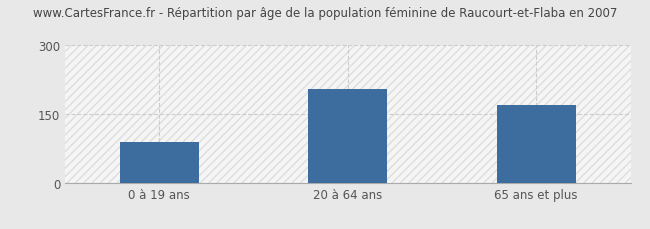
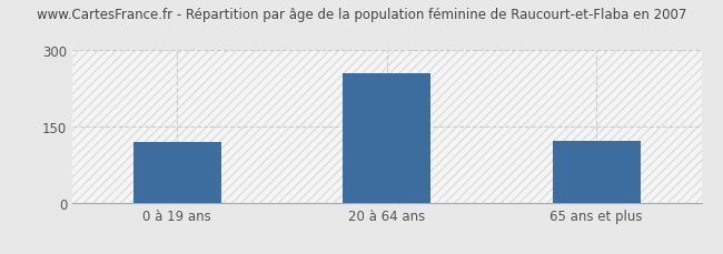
0 à 19 ans: 90 -> 120
20 à 64 ans: 205 -> 255
65 ans et plus: 170 -> 122
